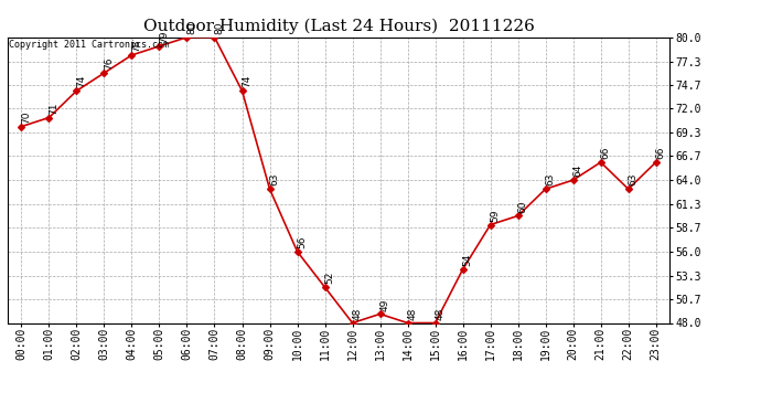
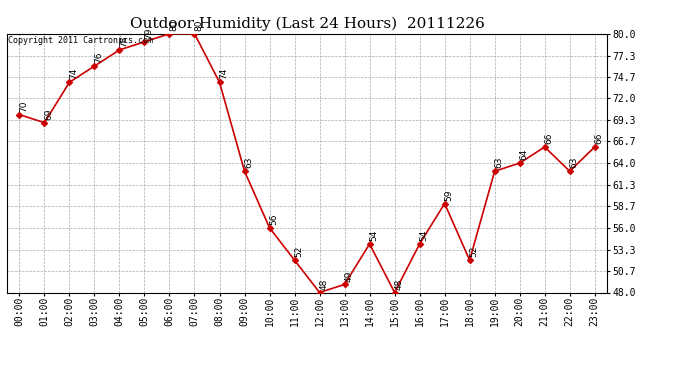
01:00: 71 -> 69
14:00: 48 -> 54
18:00: 60 -> 52
